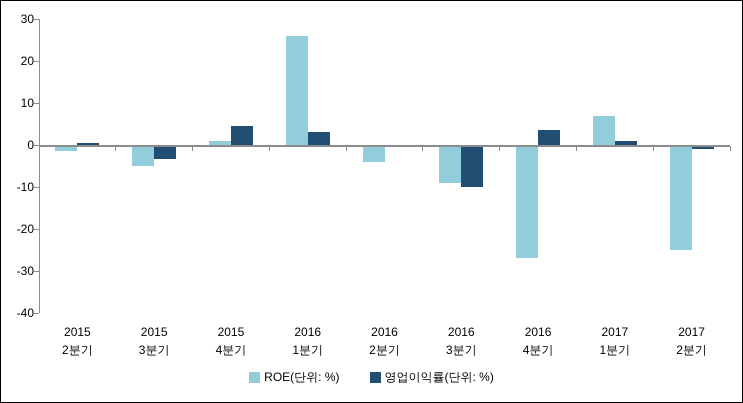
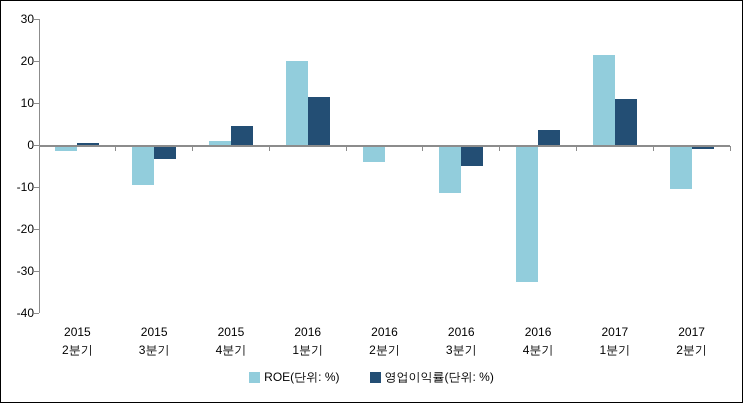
ROE(단위: %)/2015 3분기: -5 -> -10
ROE(단위: %)/2016 1분기: 26 -> 20
영업이익률(단위: %)/2016 1분기: 3 -> 12
ROE(단위: %)/2016 3분기: -9 -> -12
영업이익률(단위: %)/2016 3분기: -10 -> -5
ROE(단위: %)/2016 4분기: -27 -> -32
ROE(단위: %)/2017 1분기: 7 -> 21
영업이익률(단위: %)/2017 1분기: 1 -> 11
ROE(단위: %)/2017 2분기: -25 -> -10
